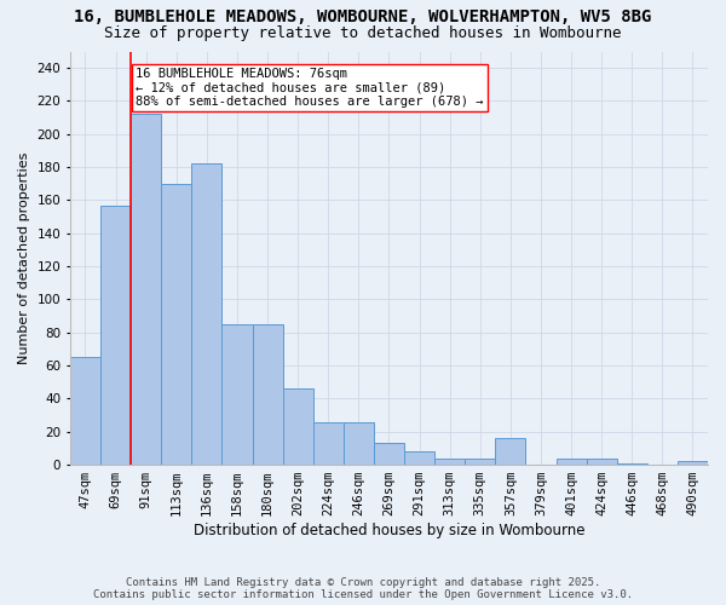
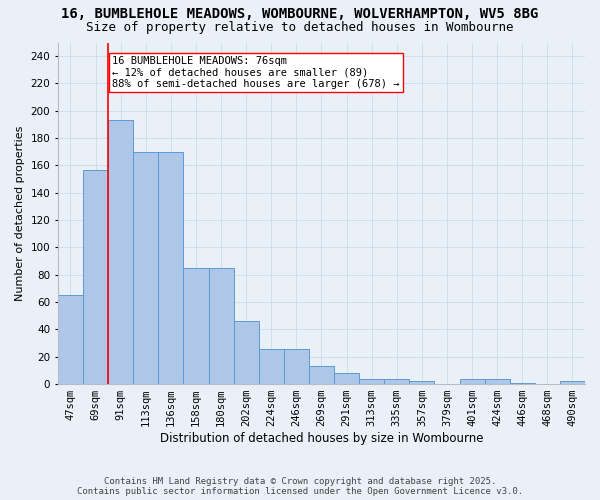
91sqm: 212 -> 193
136sqm: 182 -> 170
357sqm: 16 -> 2
